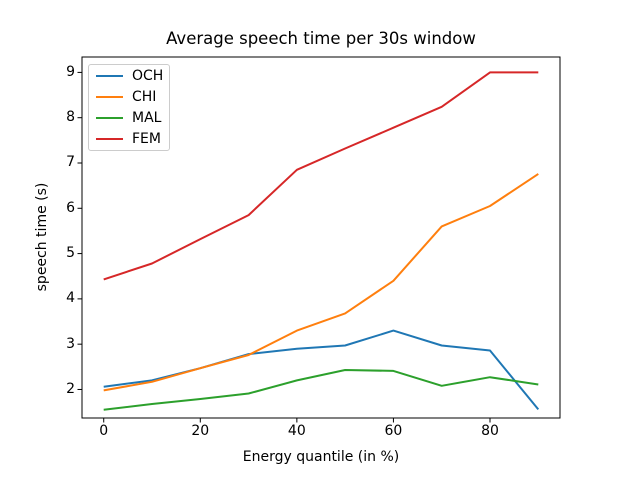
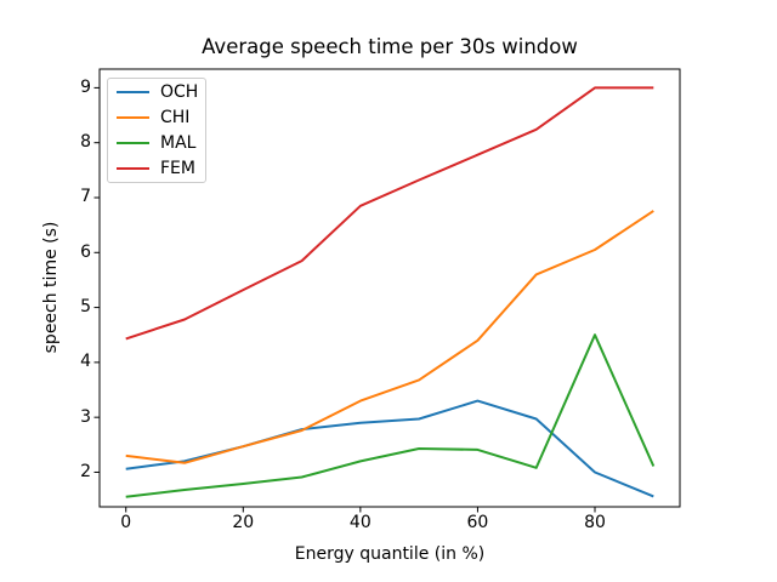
CHI/0: 2.0 -> 2.3
OCH/80: 2.9 -> 2.0
MAL/80: 2.3 -> 4.5
